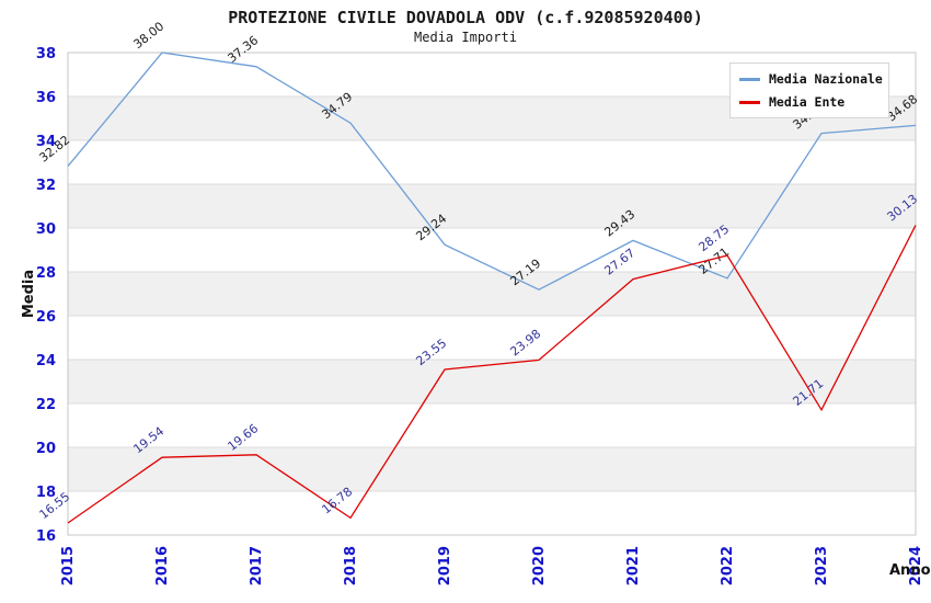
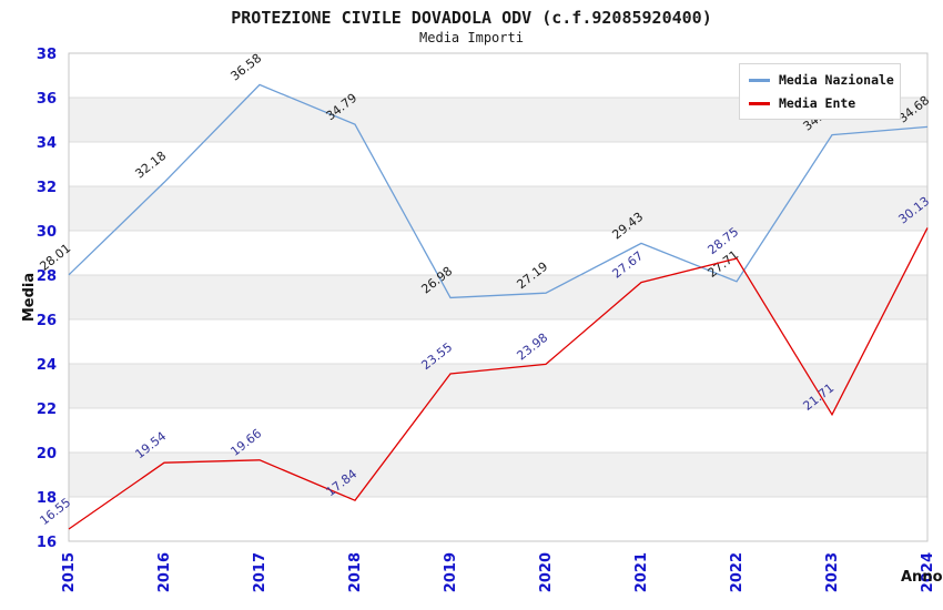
Media Nazionale/2015: 32.82 -> 28.01
Media Nazionale/2016: 38.00 -> 32.18
Media Nazionale/2017: 37.36 -> 36.58
Media Ente/2018: 16.78 -> 17.84
Media Nazionale/2019: 29.24 -> 26.98
